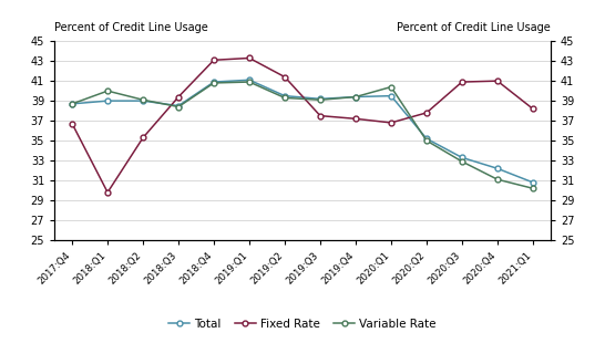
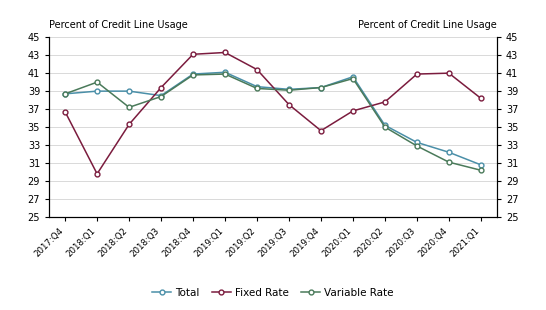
Variable Rate/2018:Q2: 39.1 -> 37.2
Fixed Rate/2019:Q4: 37.2 -> 34.6
Total/2020:Q1: 39.5 -> 40.6
